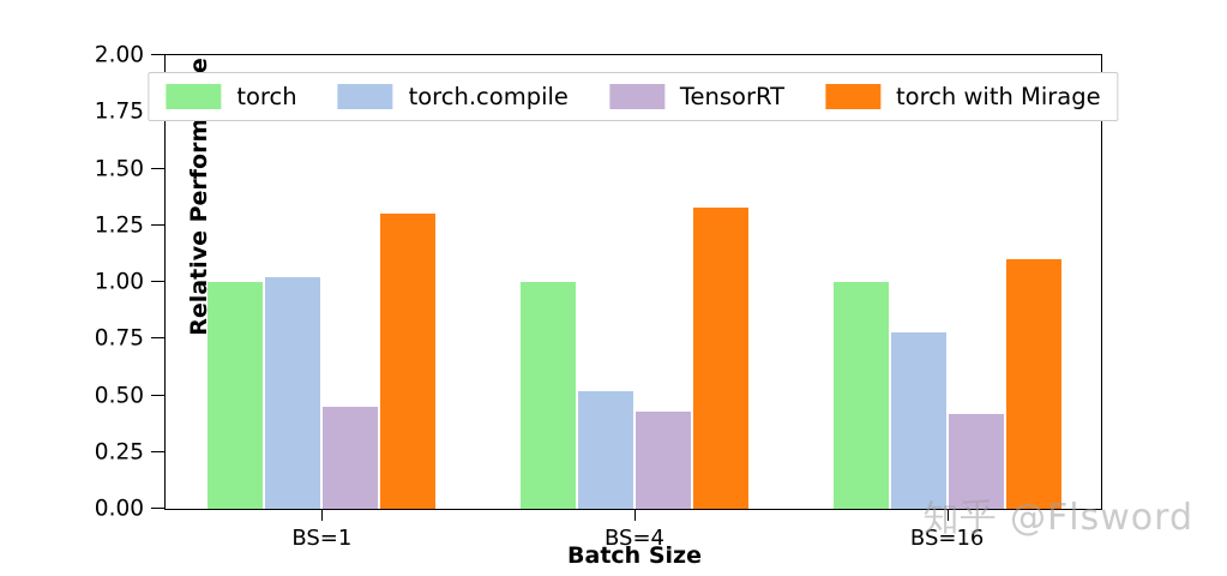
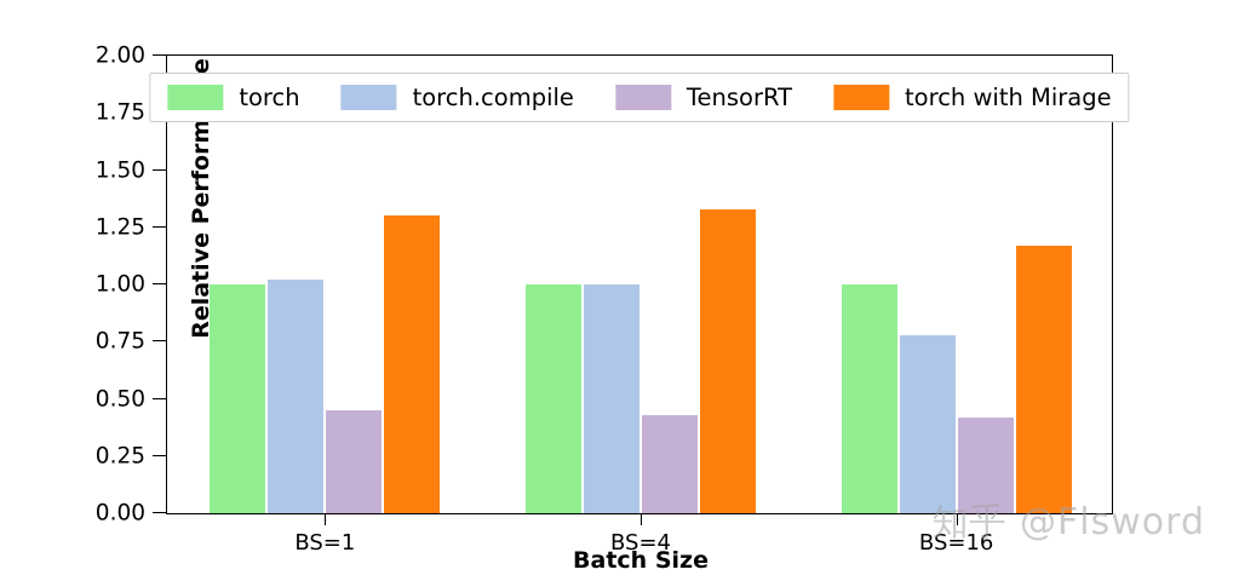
torch.compile/BS=4: 0.52 -> 1.00
torch with Mirage/BS=16: 1.10 -> 1.17
